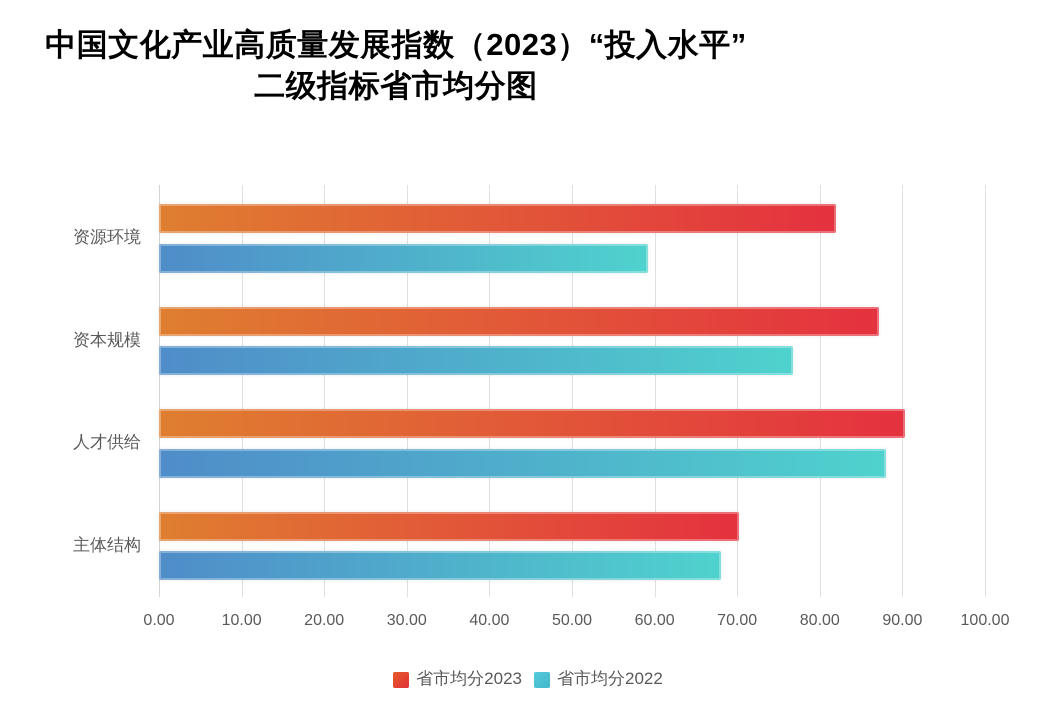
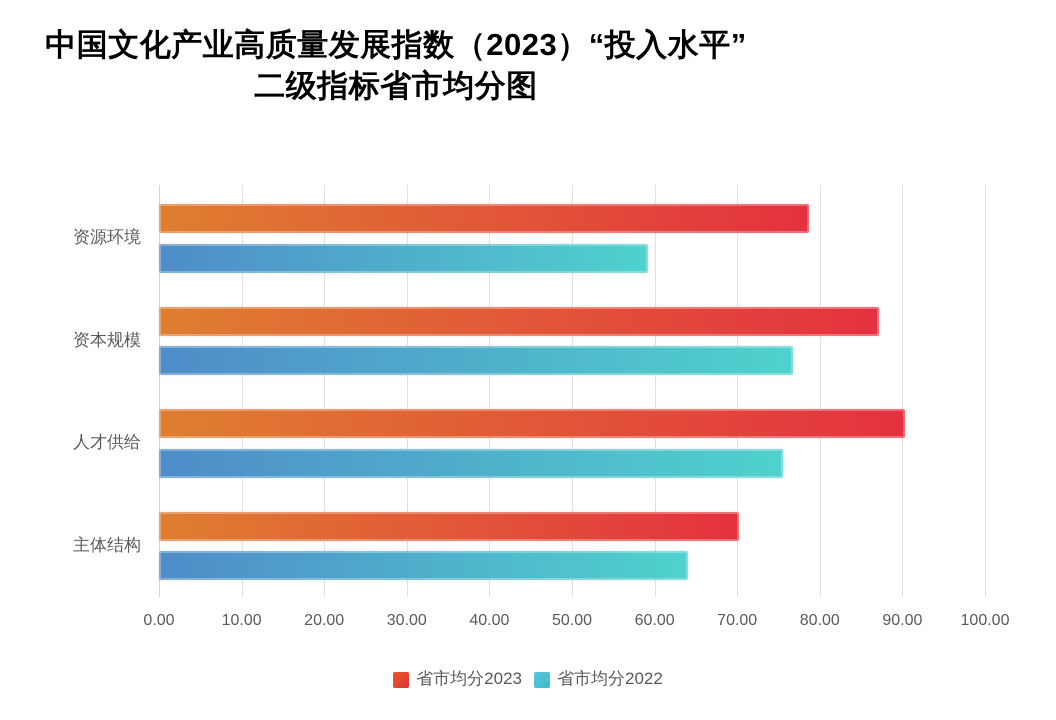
省市均分2023/资源环境: 82 -> 79
省市均分2022/人才供给: 88 -> 76
省市均分2022/主体结构: 68 -> 64
